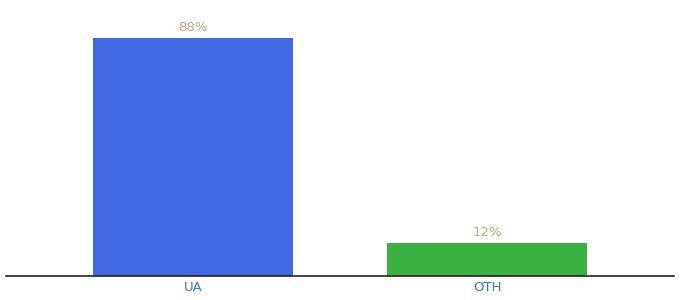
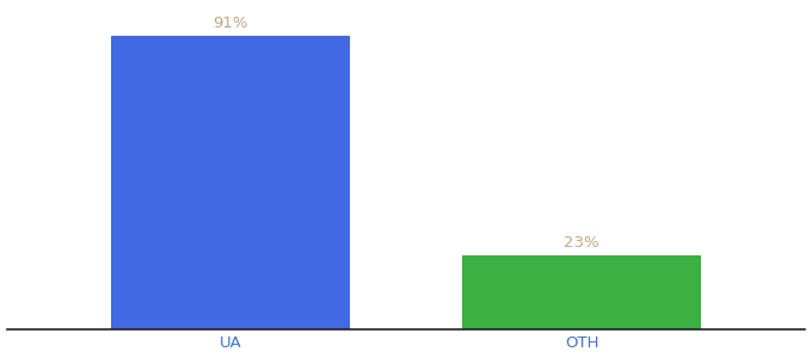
UA: 88% -> 91%
OTH: 12% -> 23%
